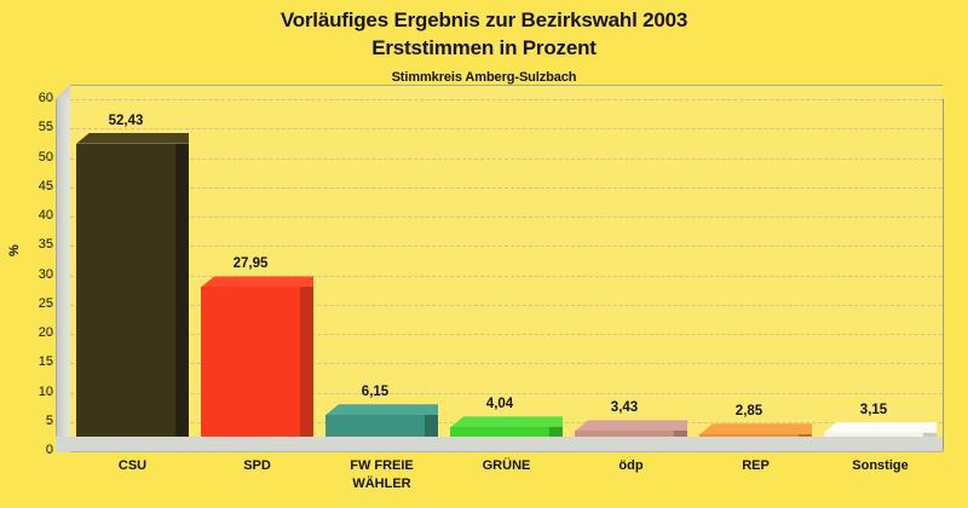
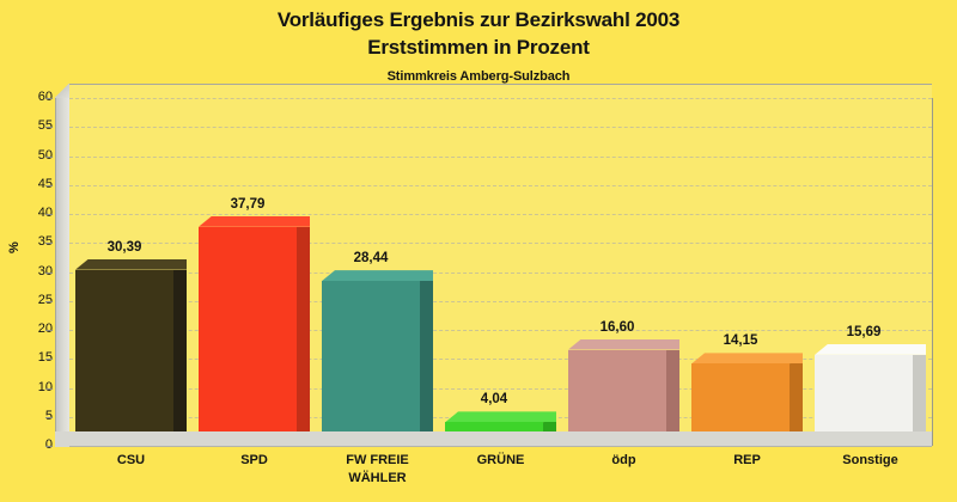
CSU: 52,43 -> 30,39
SPD: 27,95 -> 37,79
FW FREIE WÄHLER: 6,15 -> 28,44
ödp: 3,43 -> 16,60
REP: 2,85 -> 14,15
Sonstige: 3,15 -> 15,69
